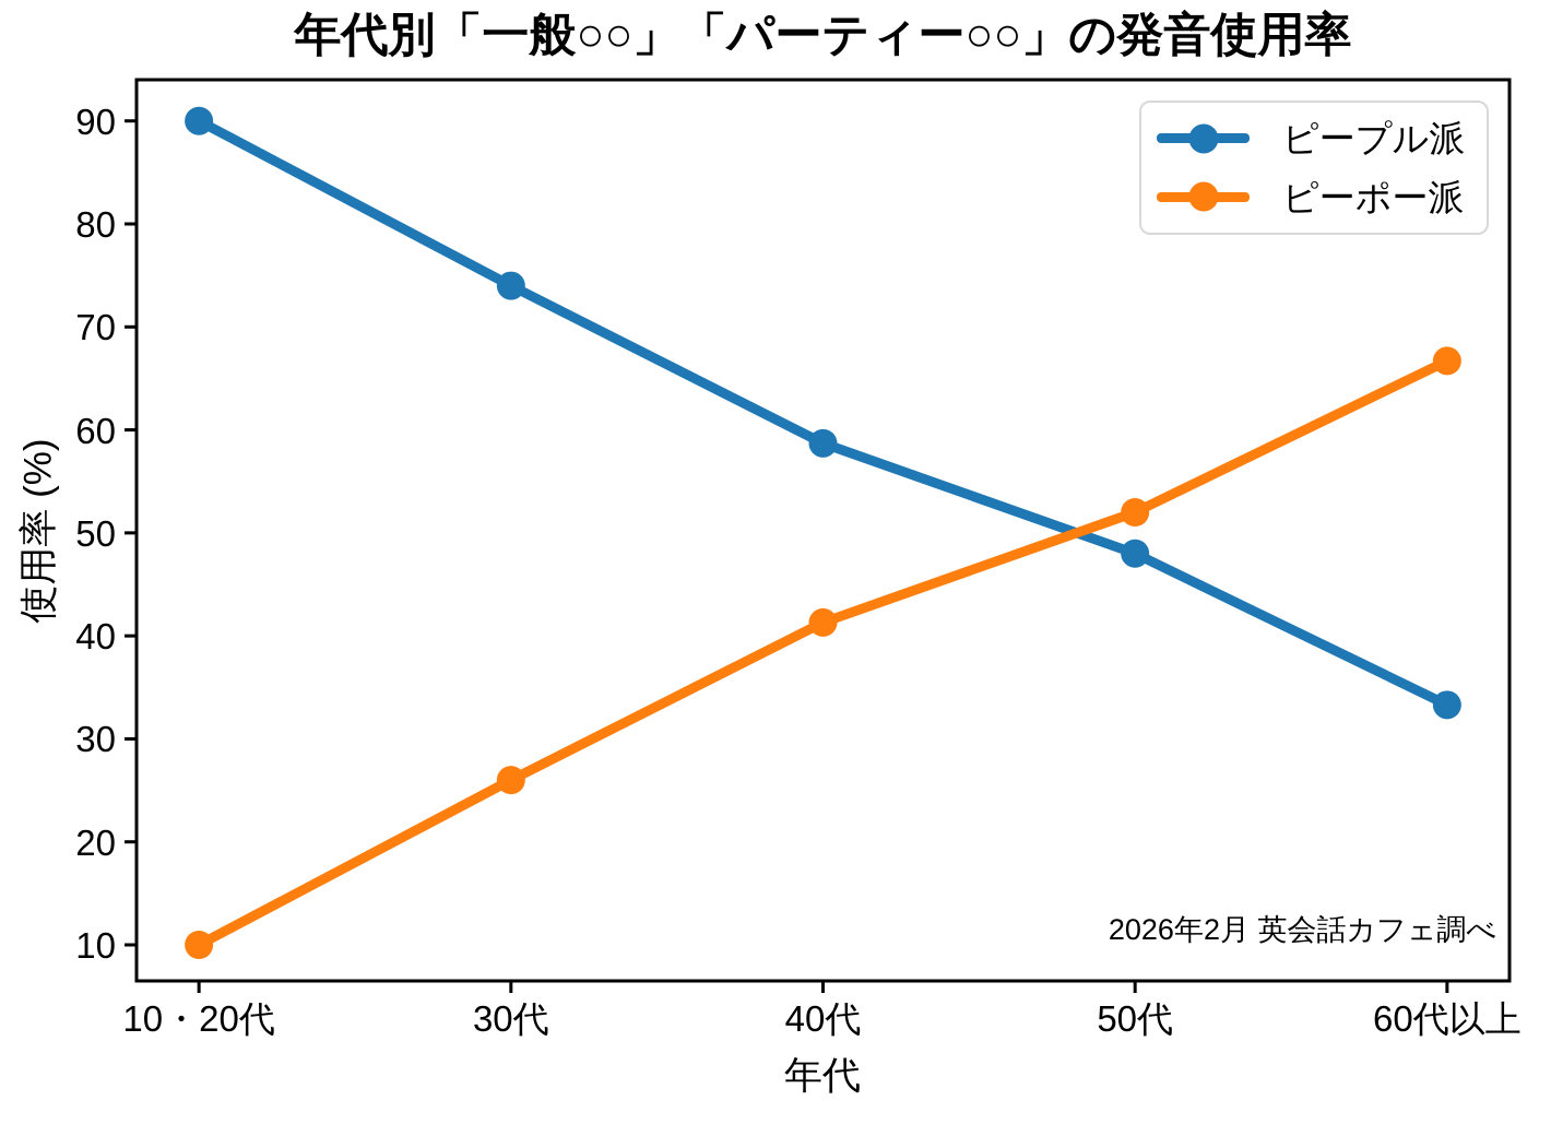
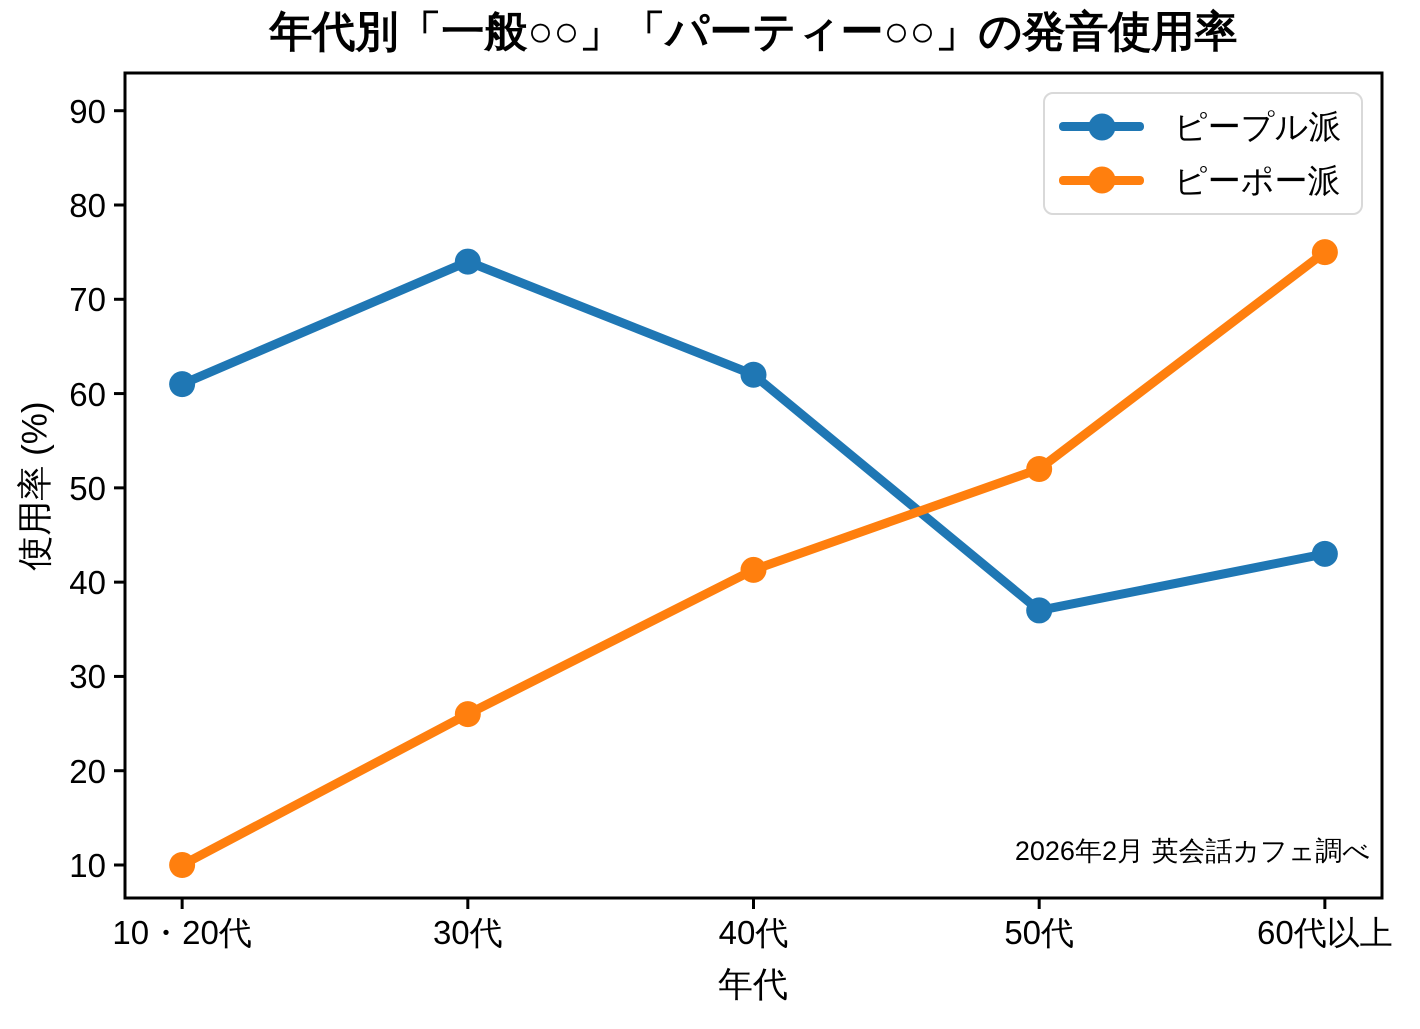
ピープル派/10・20代: 90 -> 61
ピープル派/40代: 59 -> 62
ピープル派/50代: 48 -> 37
ピープル派/60代以上: 33 -> 43
ピーポー派/60代以上: 67 -> 75
